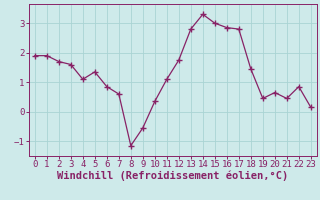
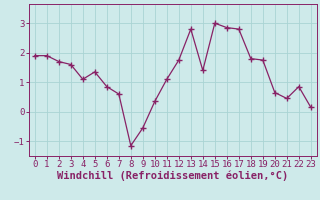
14: 3.30 -> 1.40
18: 1.45 -> 1.80
19: 0.45 -> 1.75
